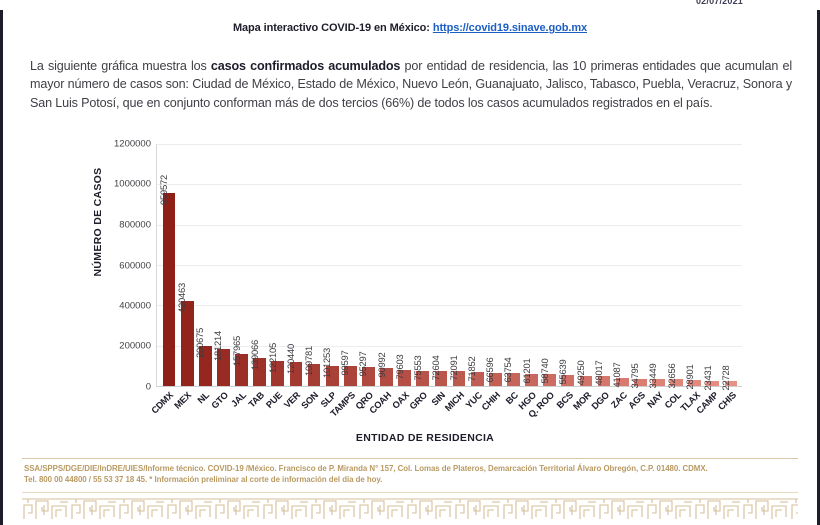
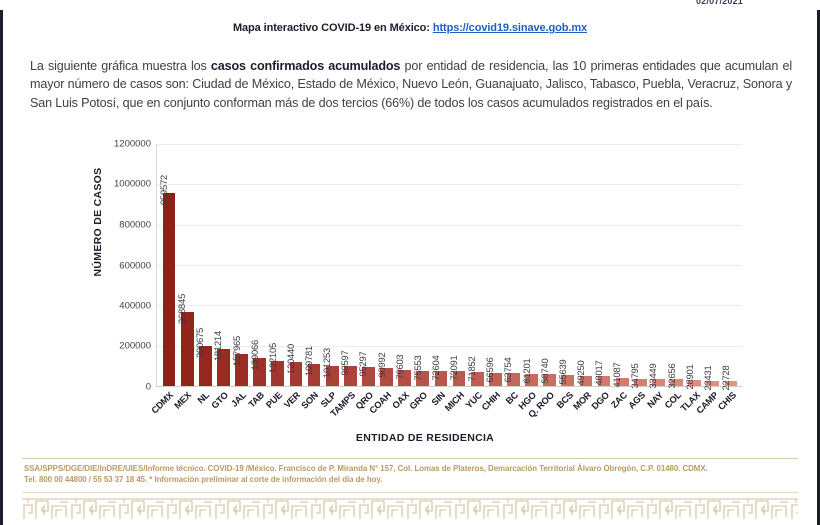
MEX: 420463 -> 368845
